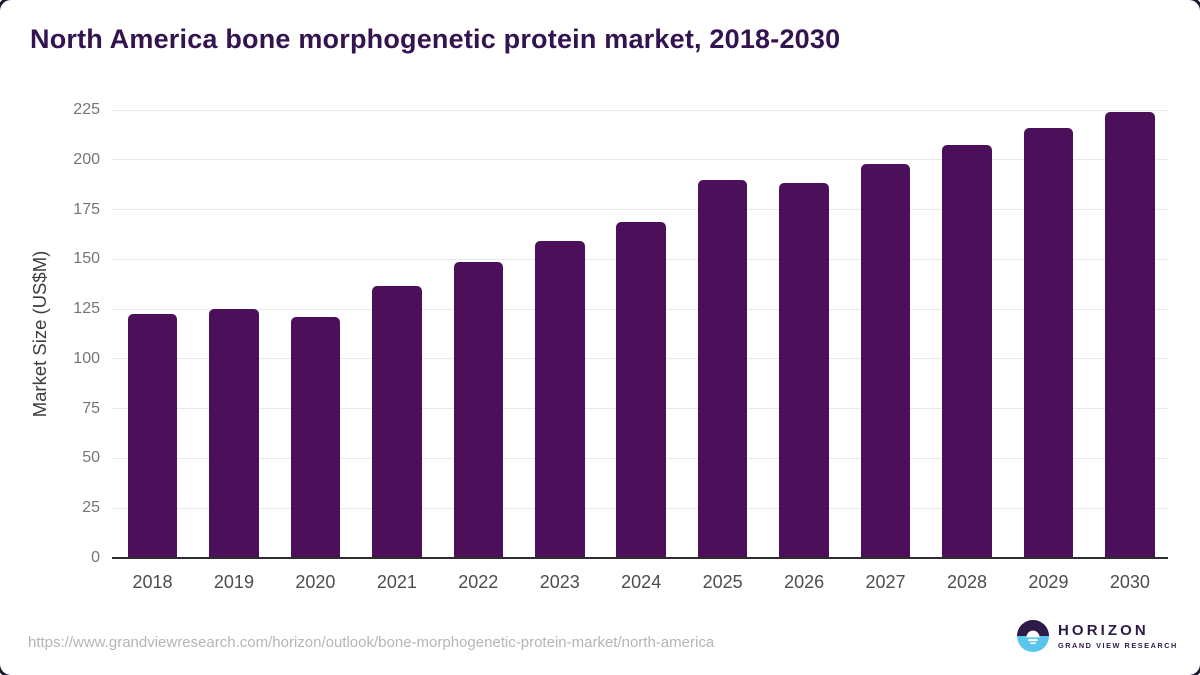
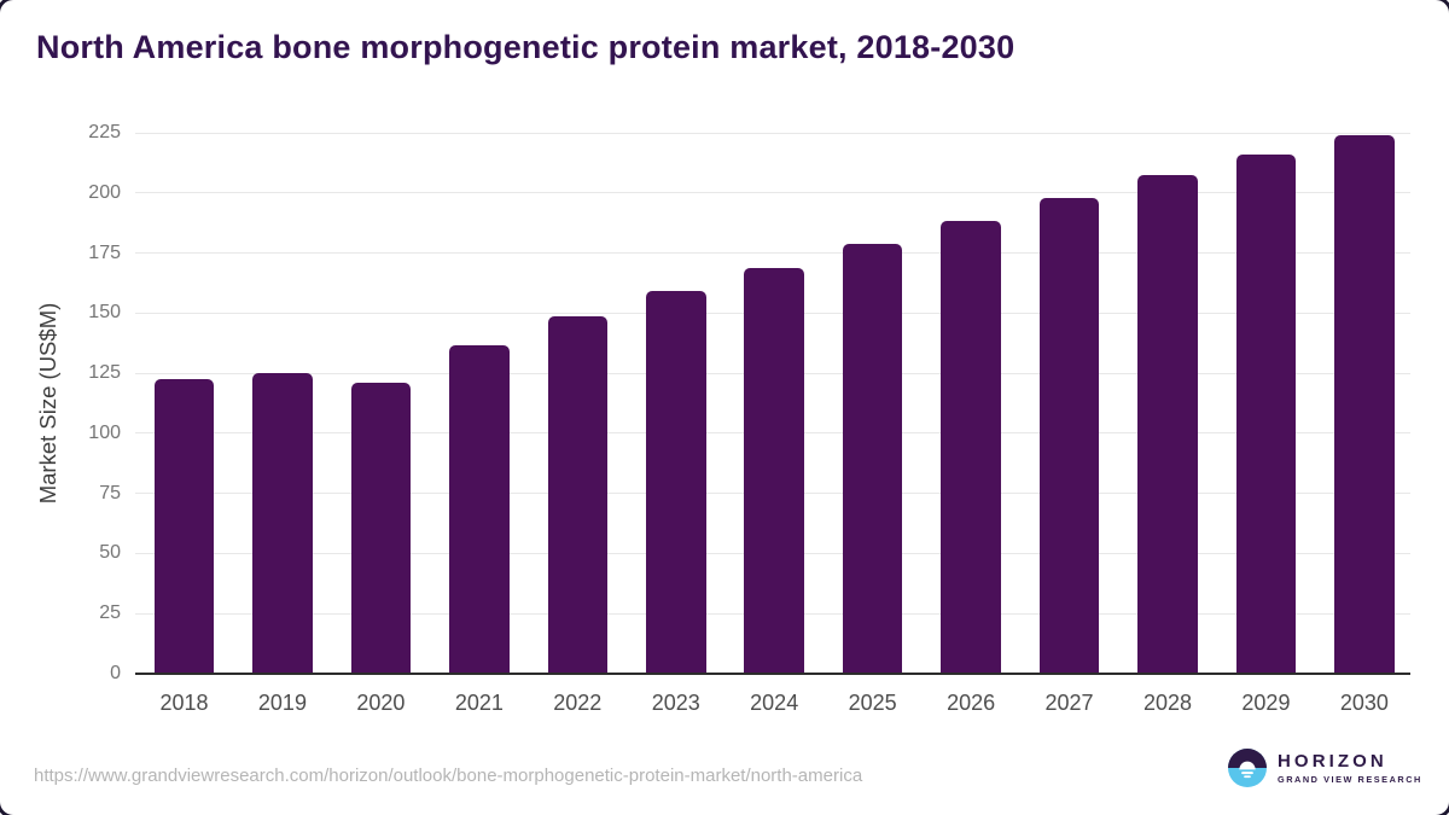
2025: 190 -> 179
